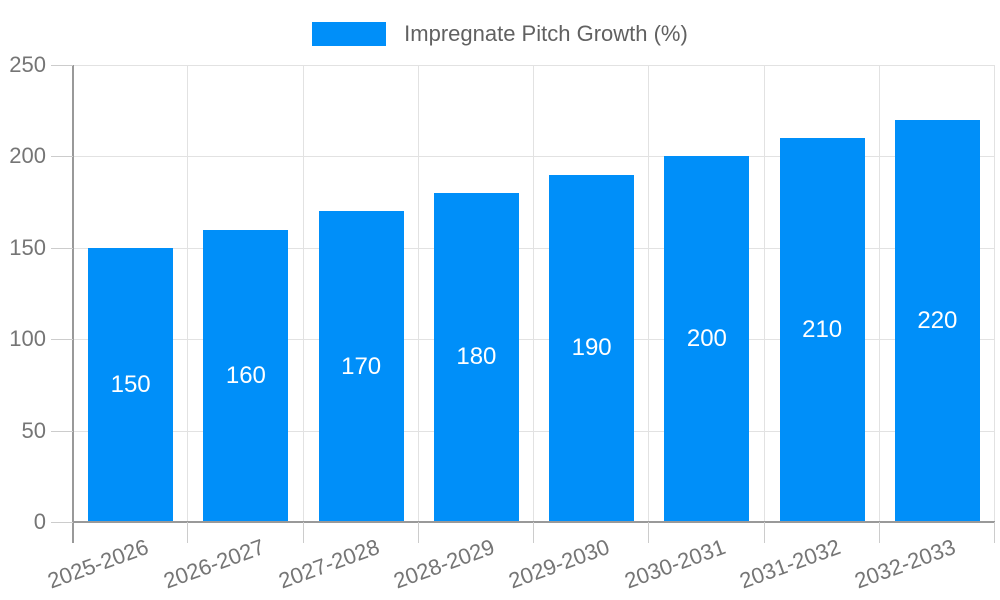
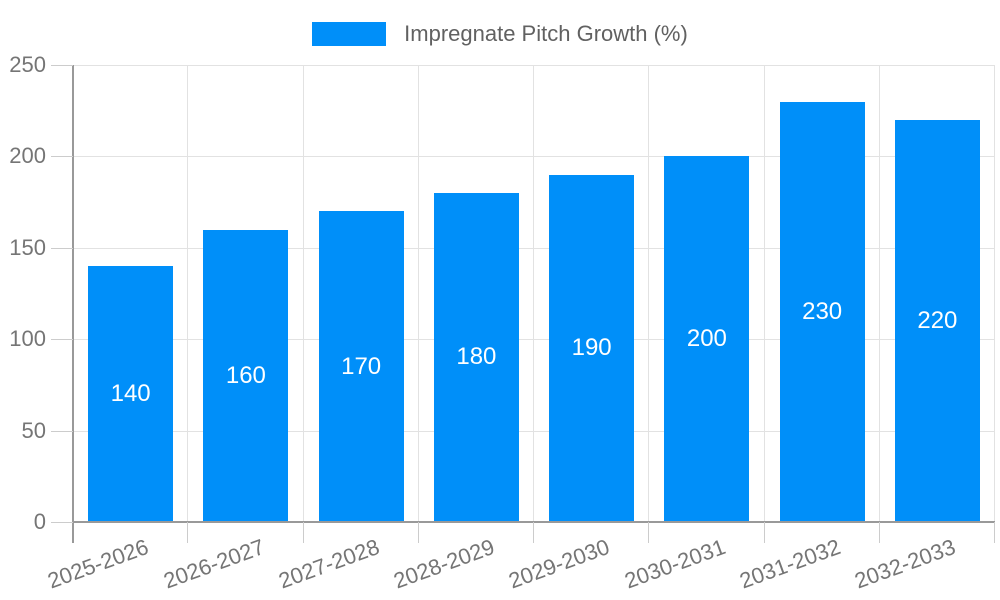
2025-2026: 150 -> 140
2031-2032: 210 -> 230
